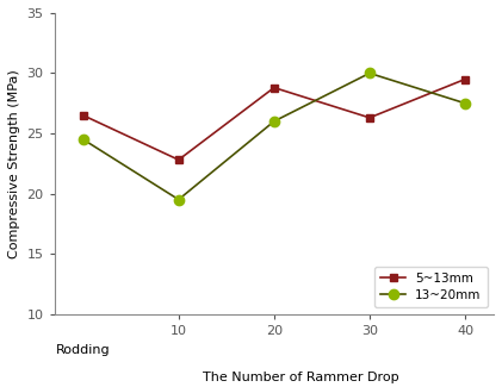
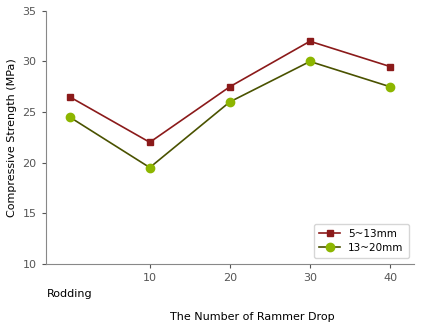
5~13mm/10: 22.8 -> 22.0
5~13mm/20: 28.8 -> 27.5
5~13mm/30: 26.3 -> 32.0
